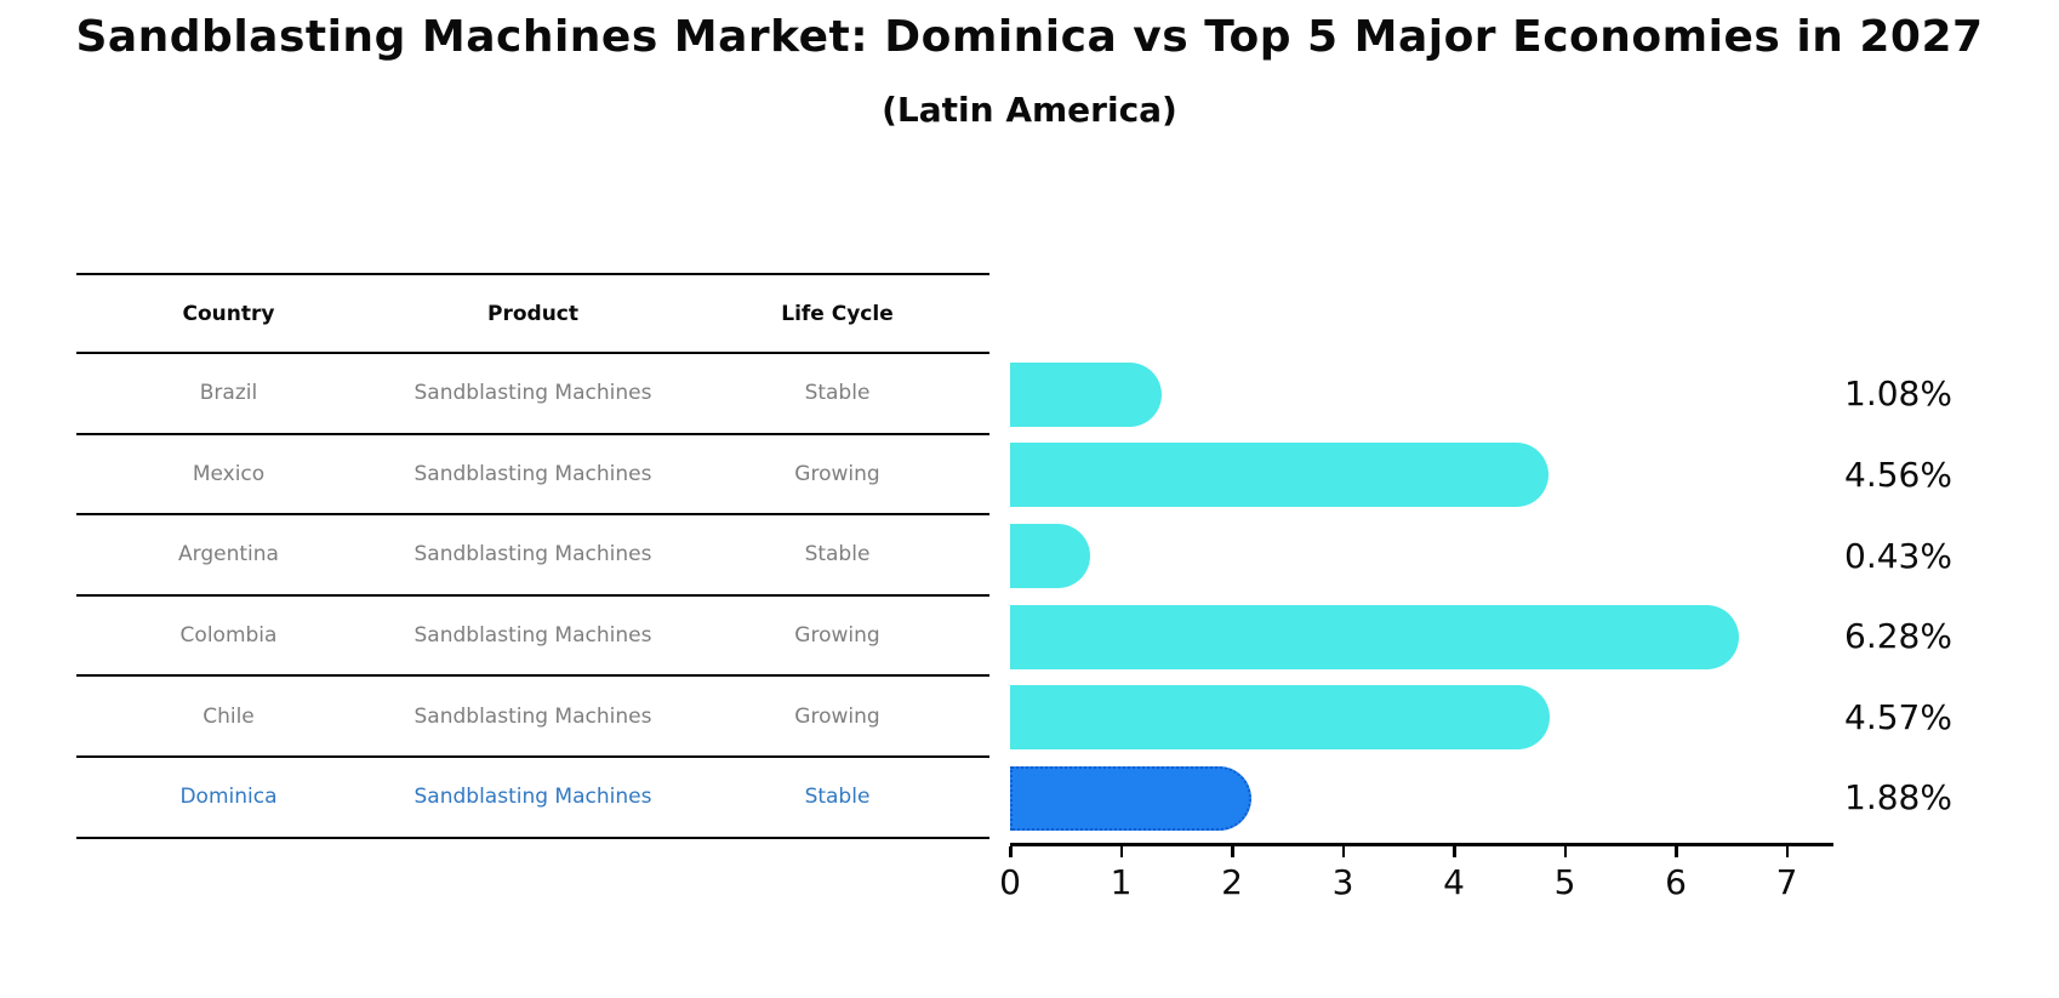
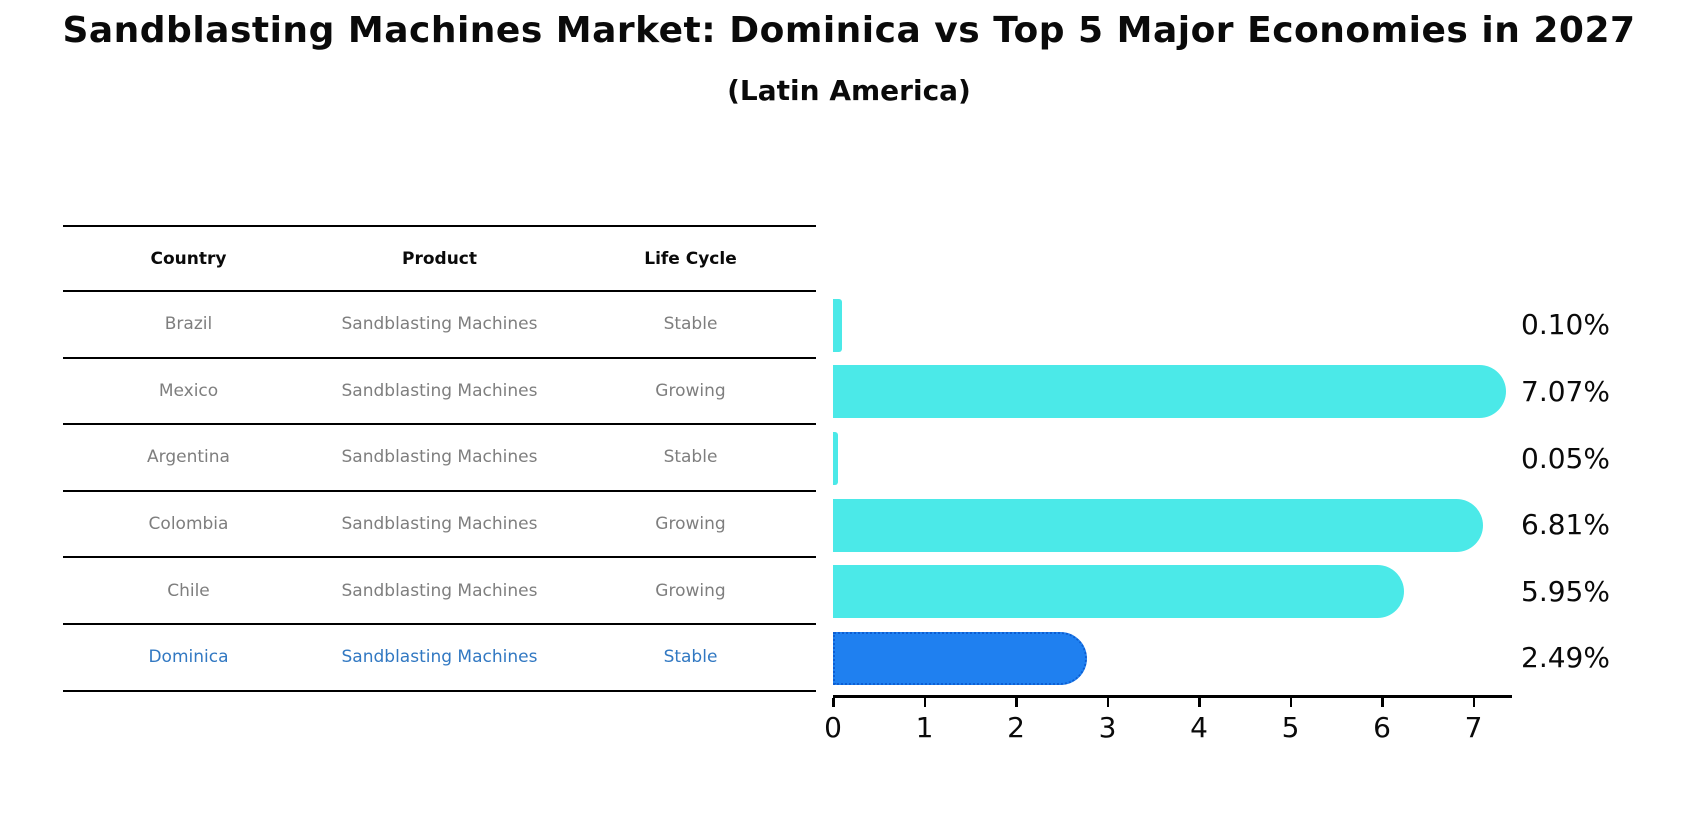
Brazil: 1.08% -> 0.10%
Mexico: 4.56% -> 7.07%
Argentina: 0.43% -> 0.05%
Colombia: 6.28% -> 6.81%
Chile: 4.57% -> 5.95%
Dominica: 1.88% -> 2.49%
